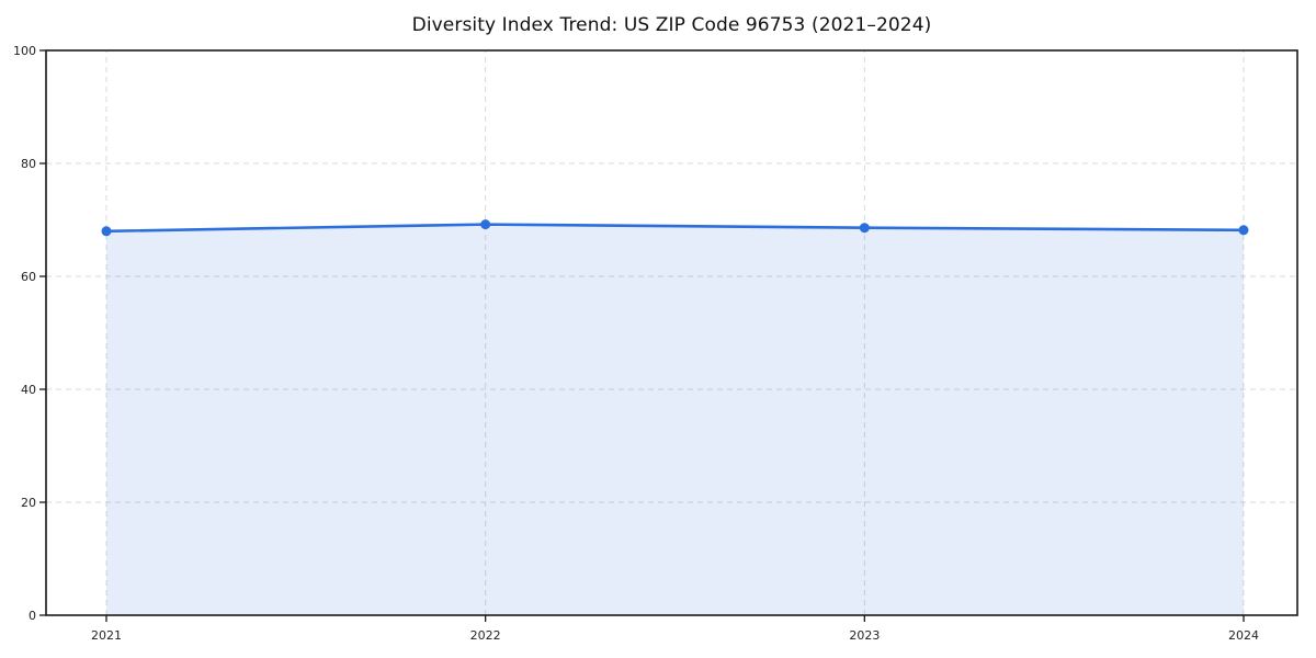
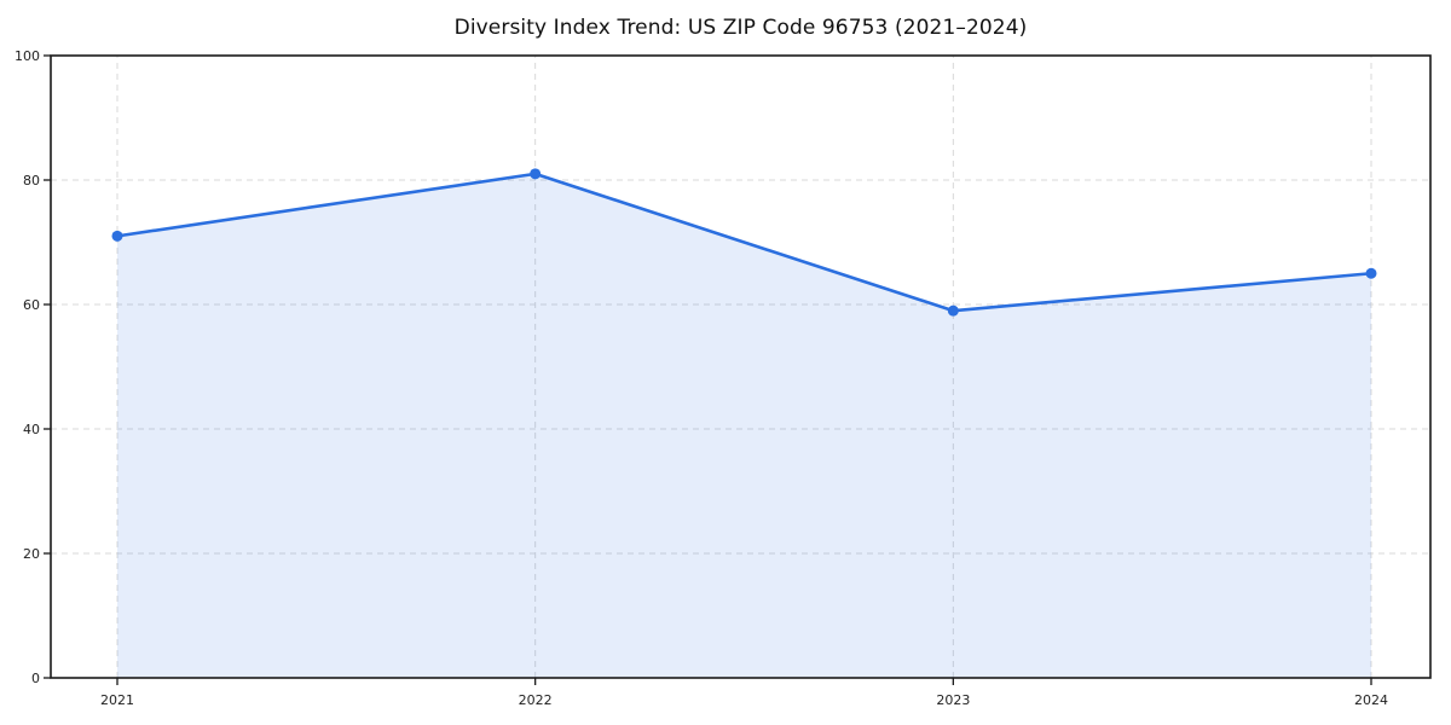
2021: 68 -> 71
2022: 69 -> 81
2023: 69 -> 59
2024: 68 -> 65
